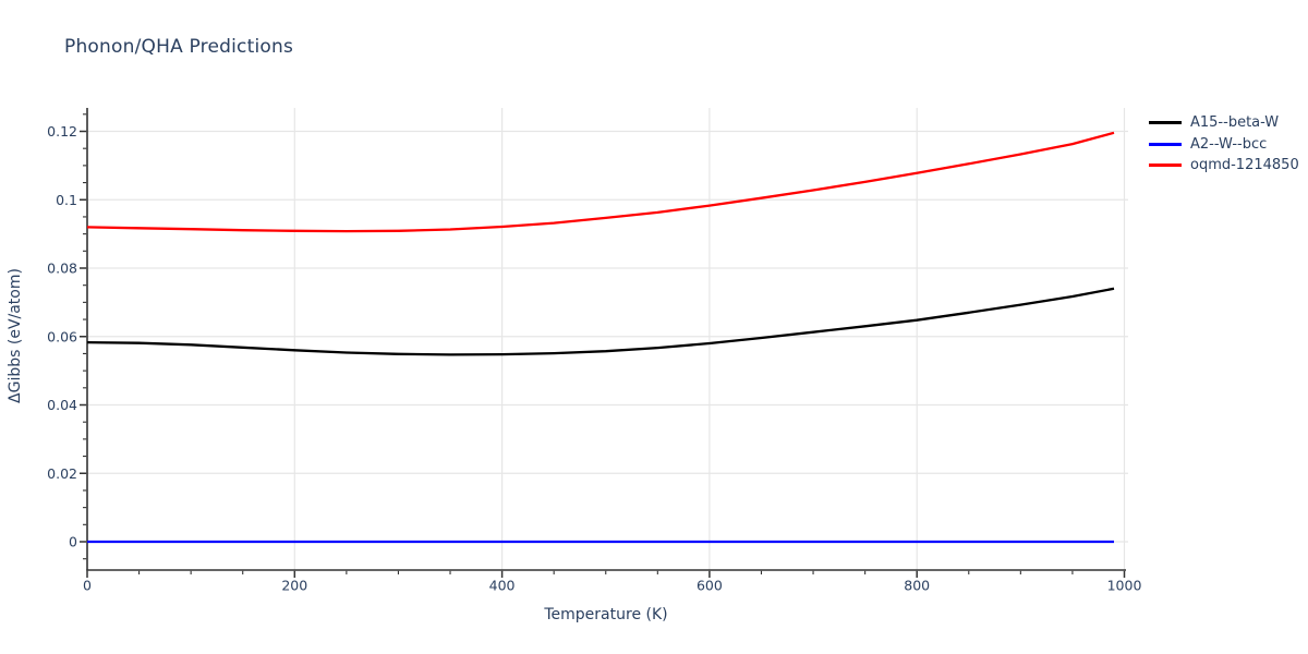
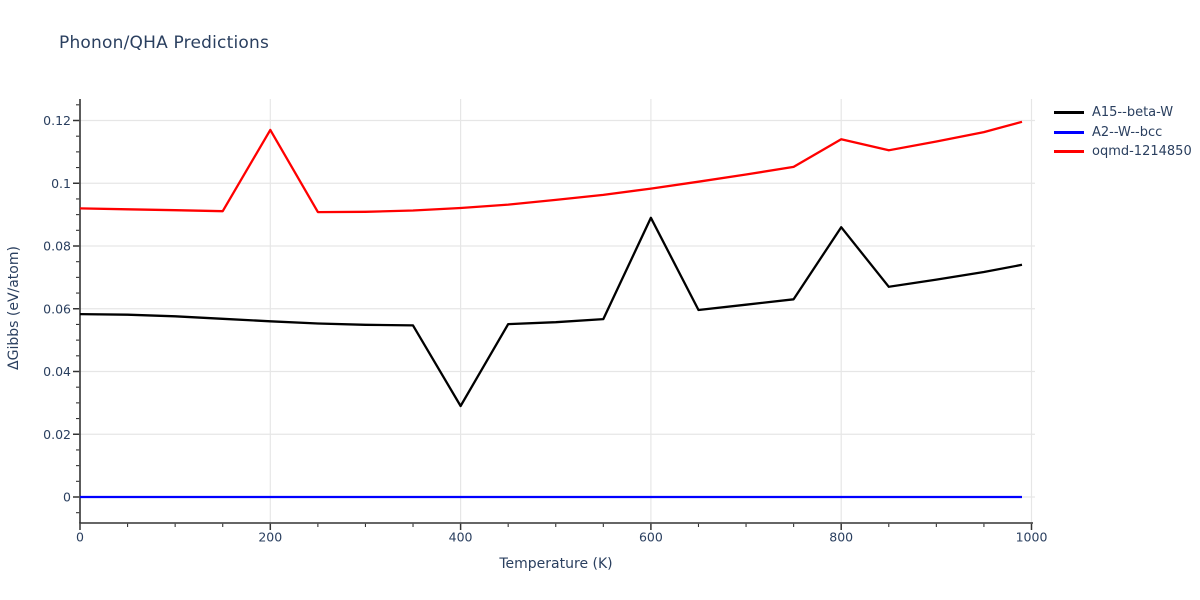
oqmd-1214850/200: 0.091 -> 0.117
A15--beta-W/400: 0.055 -> 0.029
A15--beta-W/600: 0.058 -> 0.089
A15--beta-W/800: 0.065 -> 0.086
oqmd-1214850/800: 0.108 -> 0.114
